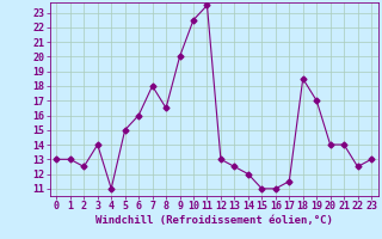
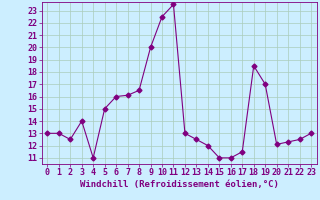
7: 18.0 -> 16.1
20: 14.0 -> 12.1
21: 14.0 -> 12.3
